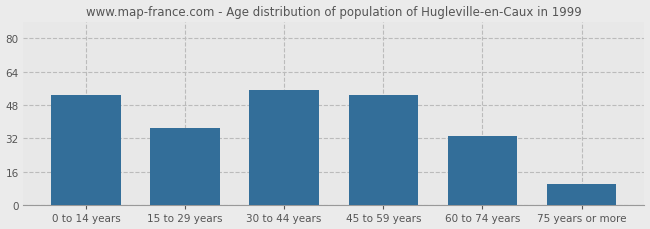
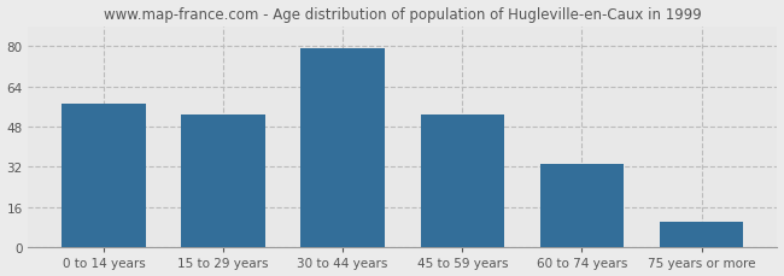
0 to 14 years: 53 -> 57
15 to 29 years: 37 -> 53
30 to 44 years: 55 -> 79
